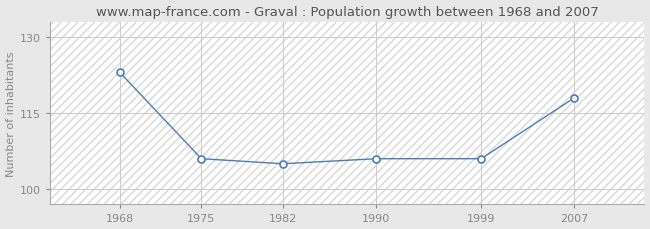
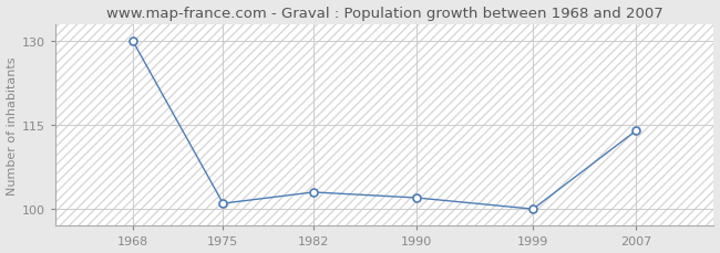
1968: 123 -> 130
1975: 106 -> 101
1982: 105 -> 103
1990: 106 -> 102
1999: 106 -> 100
2007: 118 -> 114
